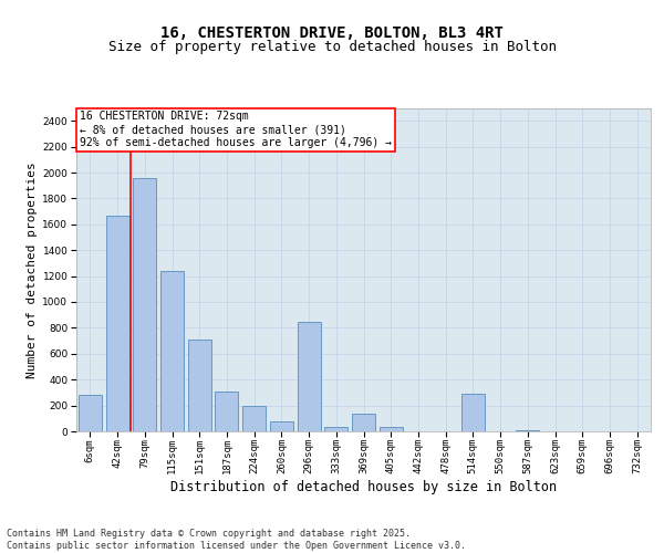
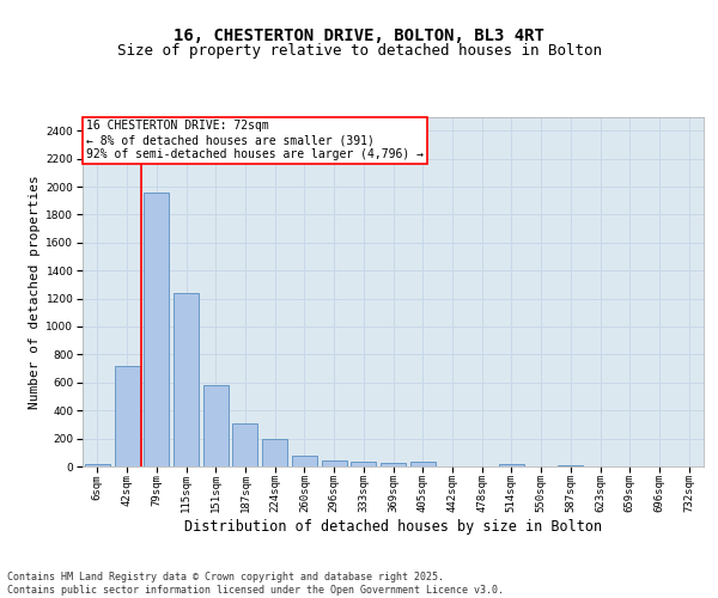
6sqm: 280 -> 20
42sqm: 1670 -> 720
151sqm: 710 -> 580
296sqm: 850 -> 40
369sqm: 140 -> 20
514sqm: 290 -> 20
